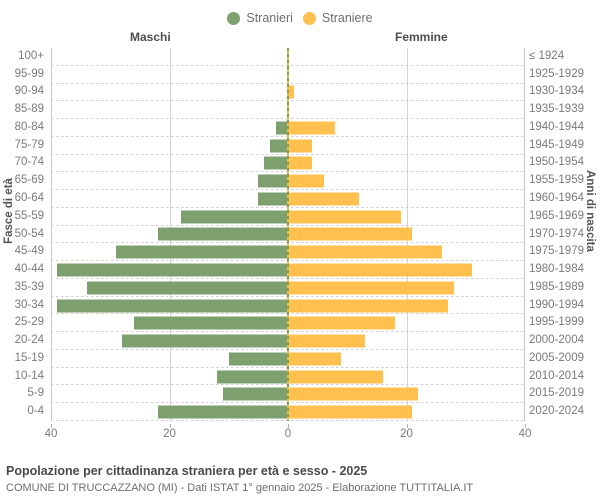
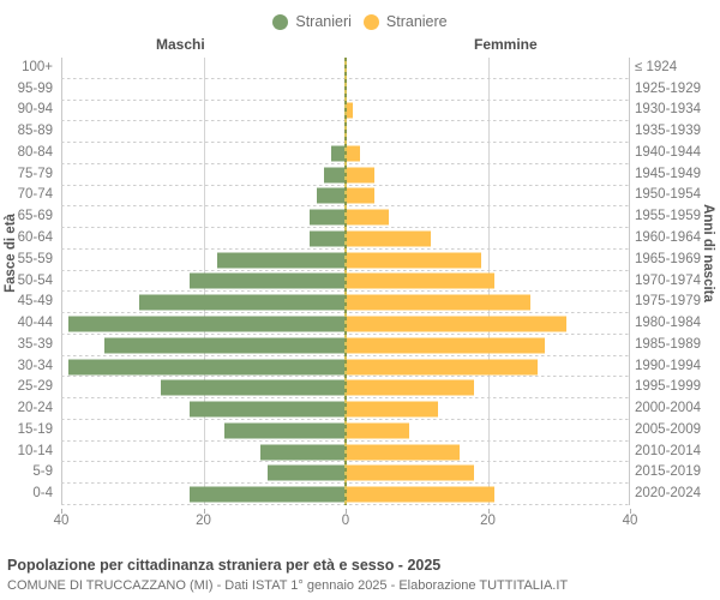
Straniere/80-84: 8 -> 2
Stranieri/20-24: 28 -> 22
Stranieri/15-19: 10 -> 17
Straniere/5-9: 22 -> 18
